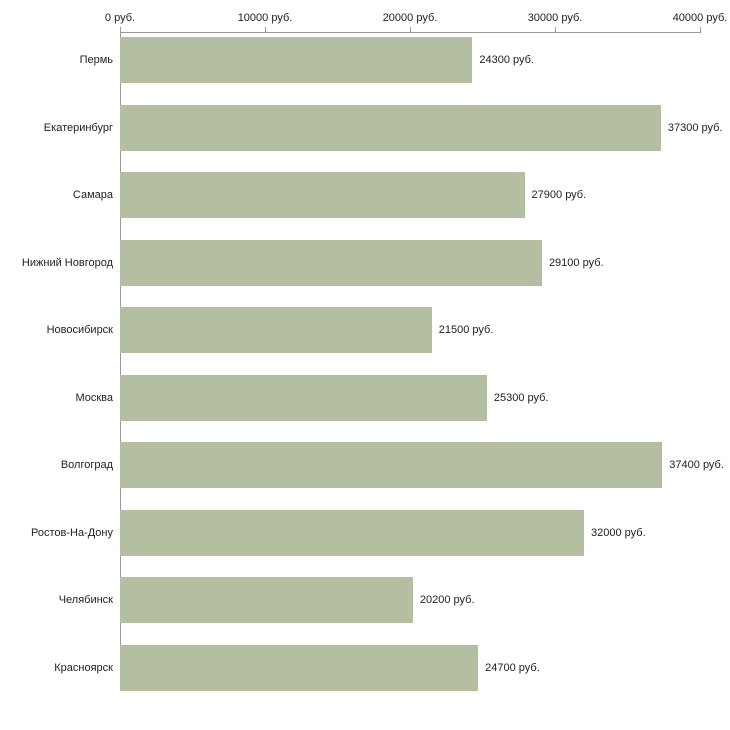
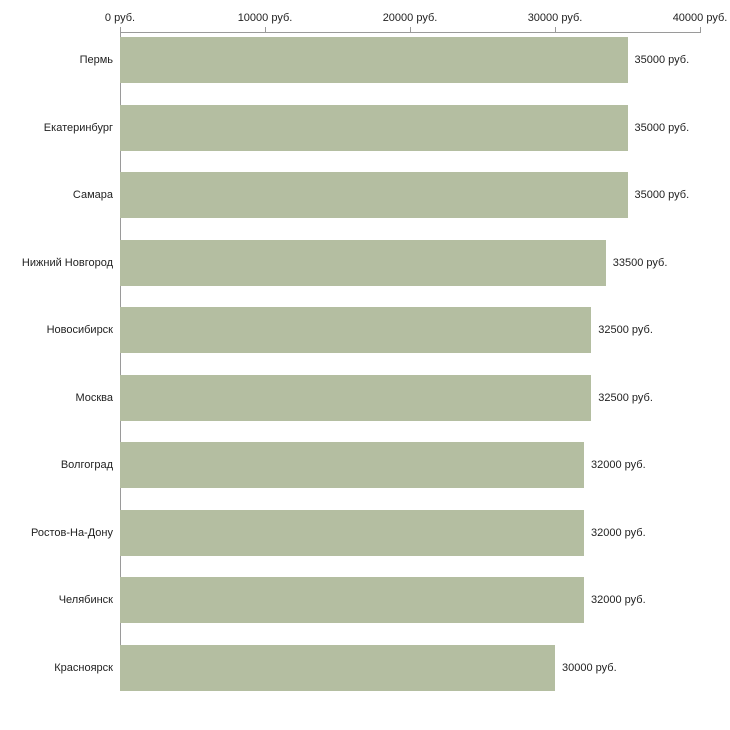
Пермь: 24300 -> 35000
Екатеринбург: 37300 -> 35000
Самара: 27900 -> 35000
Нижний Новгород: 29100 -> 33500
Новосибирск: 21500 -> 32500
Москва: 25300 -> 32500
Волгоград: 37400 -> 32000
Челябинск: 20200 -> 32000
Красноярск: 24700 -> 30000
